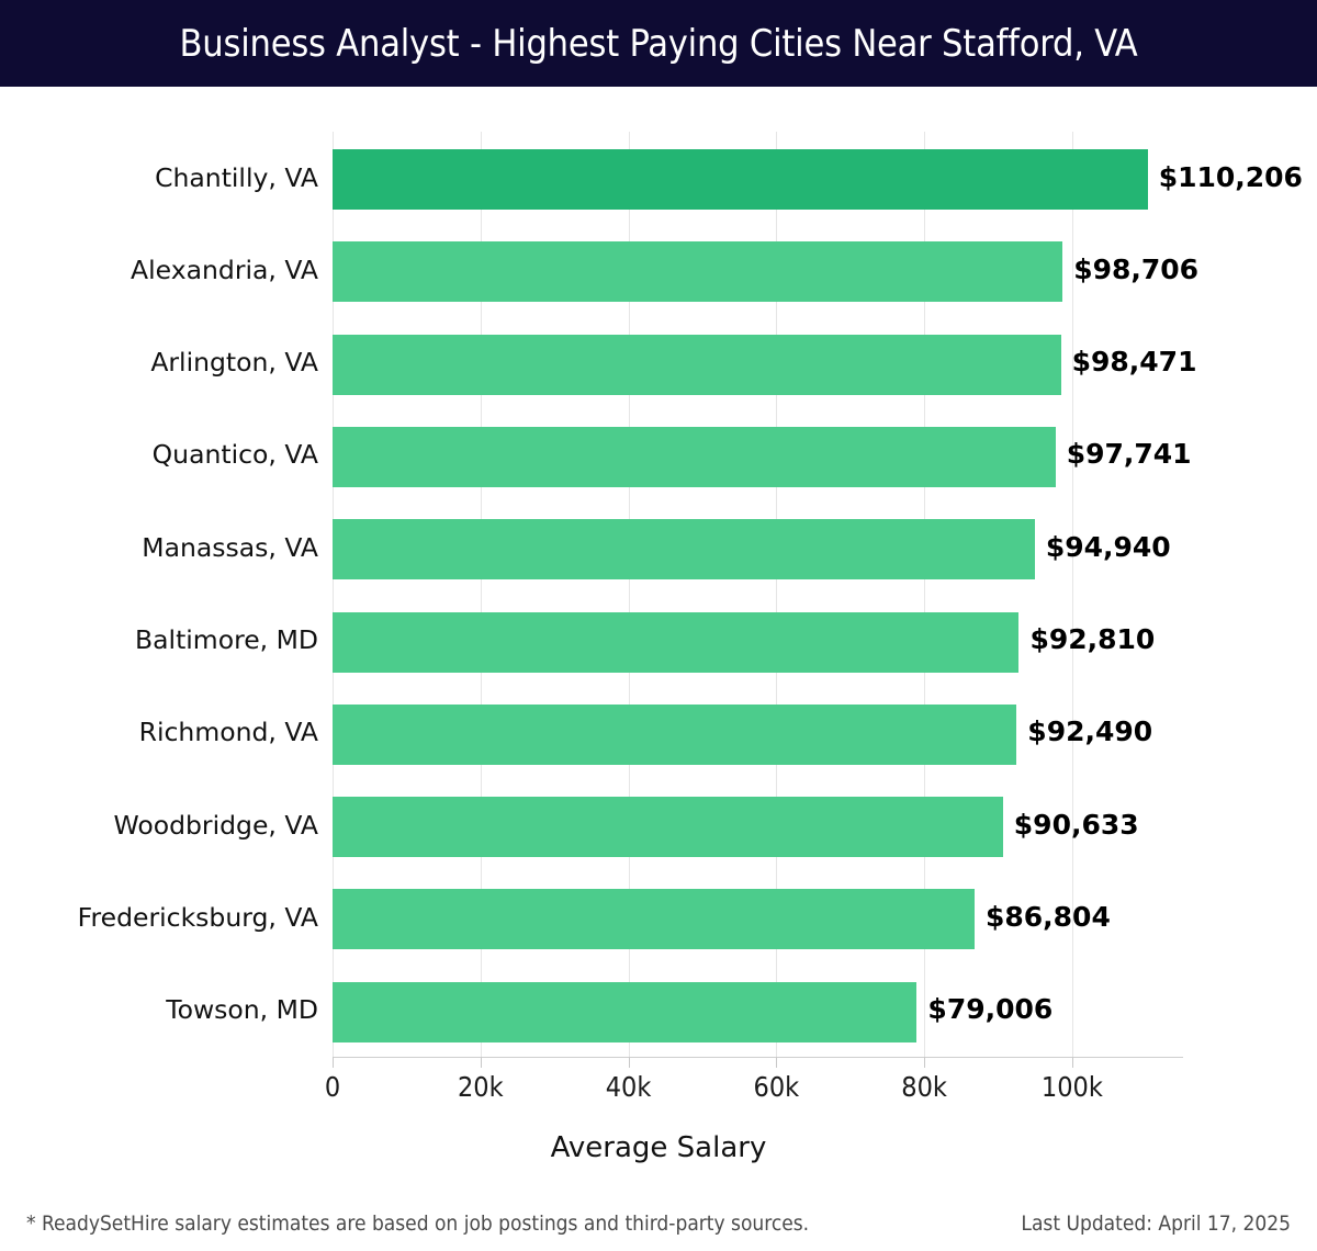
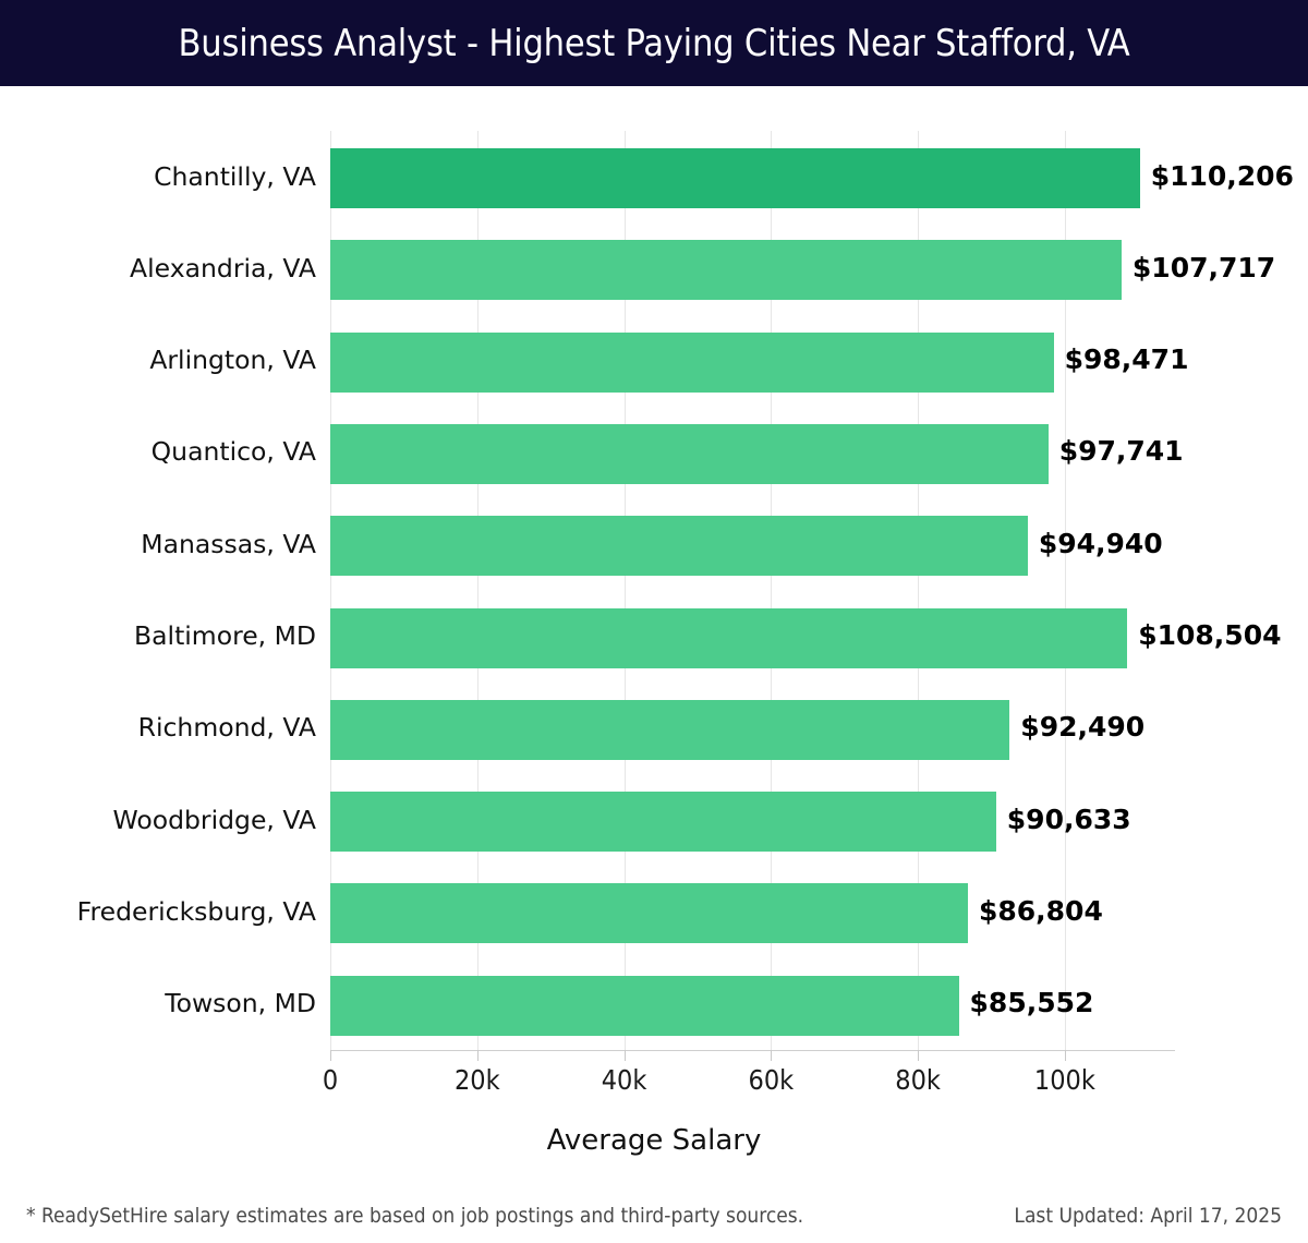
Alexandria, VA: $98,706 -> $107,717
Baltimore, MD: $92,810 -> $108,504
Towson, MD: $79,006 -> $85,552
